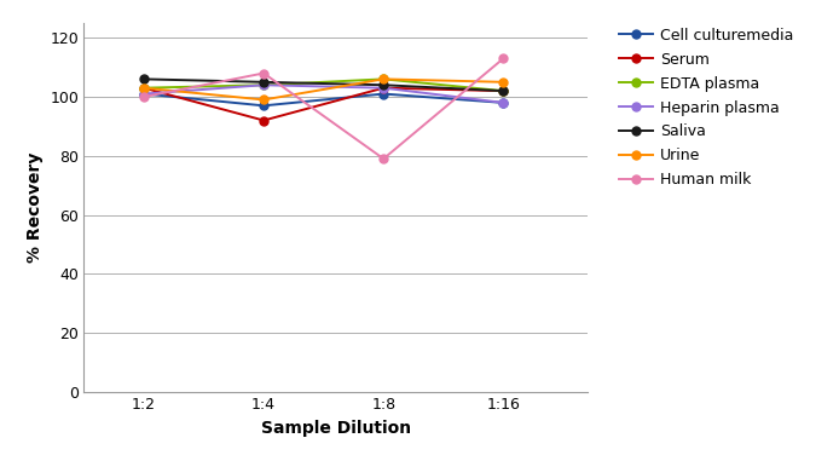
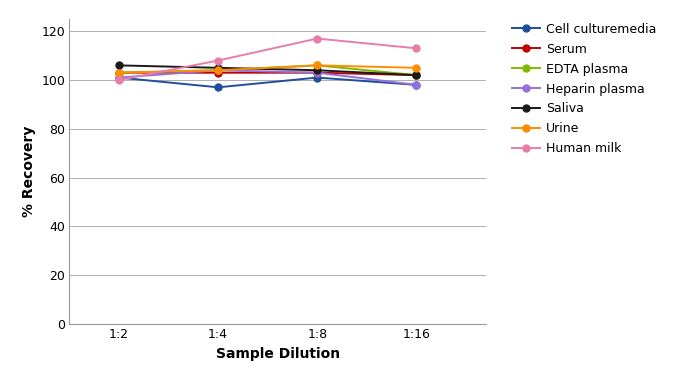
Serum/1:4: 92 -> 103
Urine/1:4: 99 -> 104
Human milk/1:8: 79 -> 117
